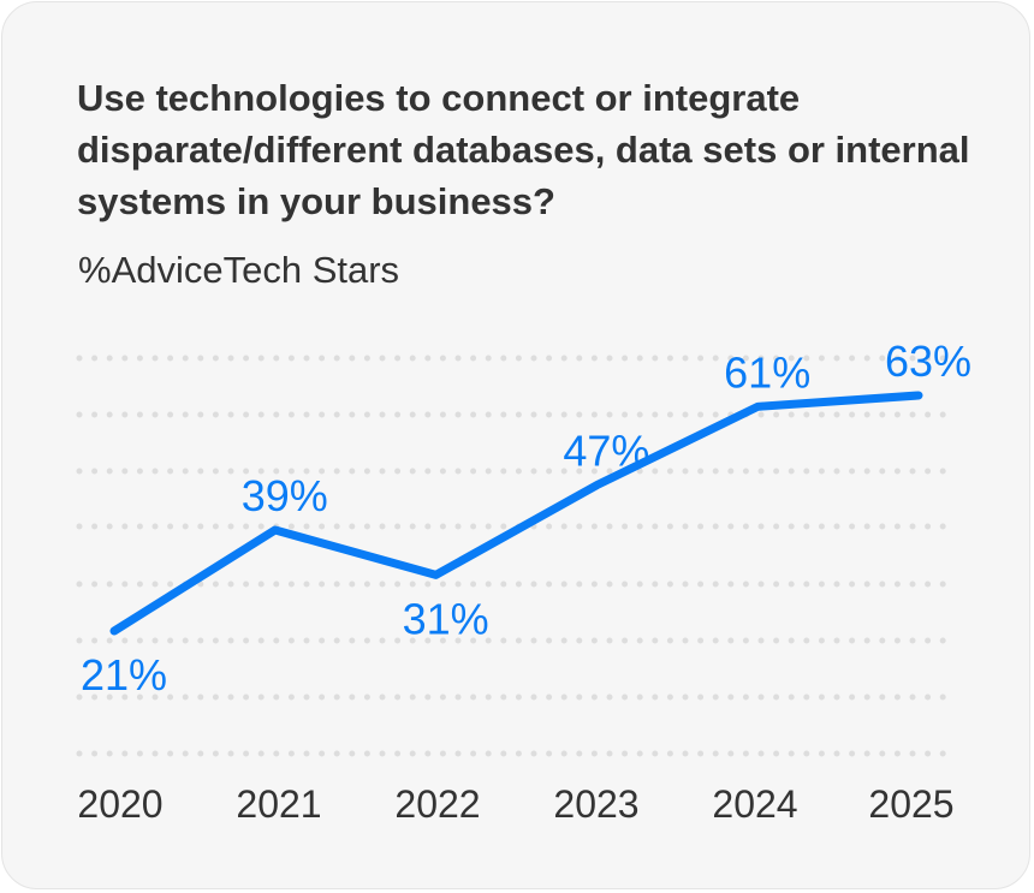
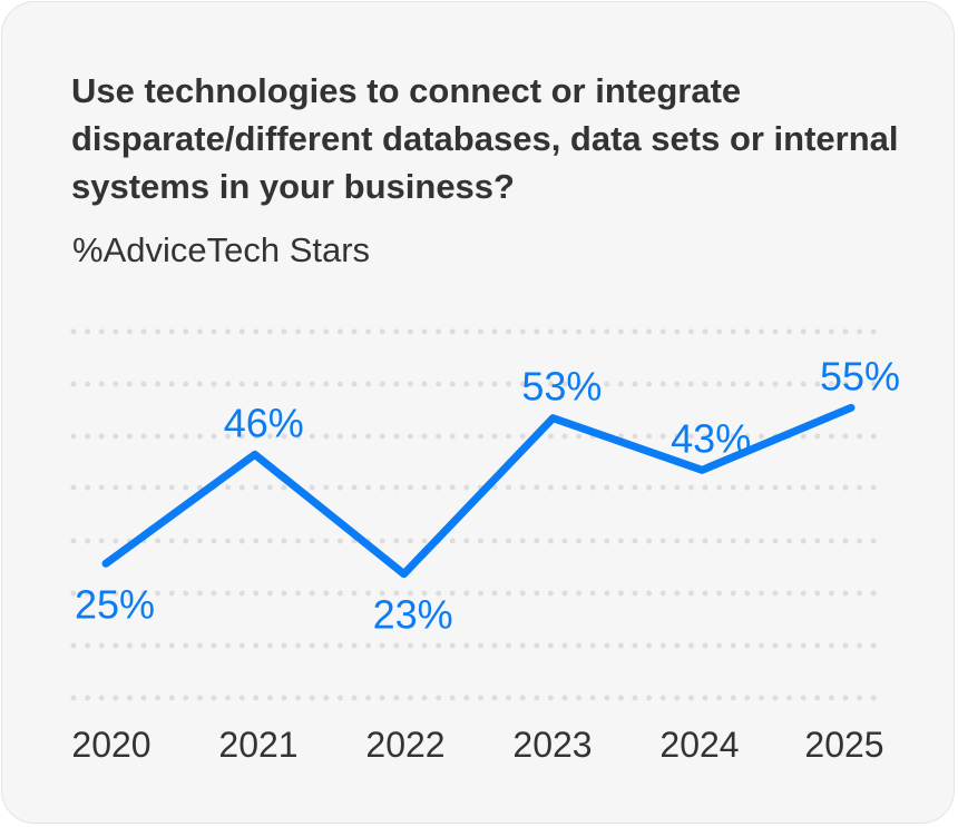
2020: 21% -> 25%
2021: 39% -> 46%
2022: 31% -> 23%
2023: 47% -> 53%
2024: 61% -> 43%
2025: 63% -> 55%
